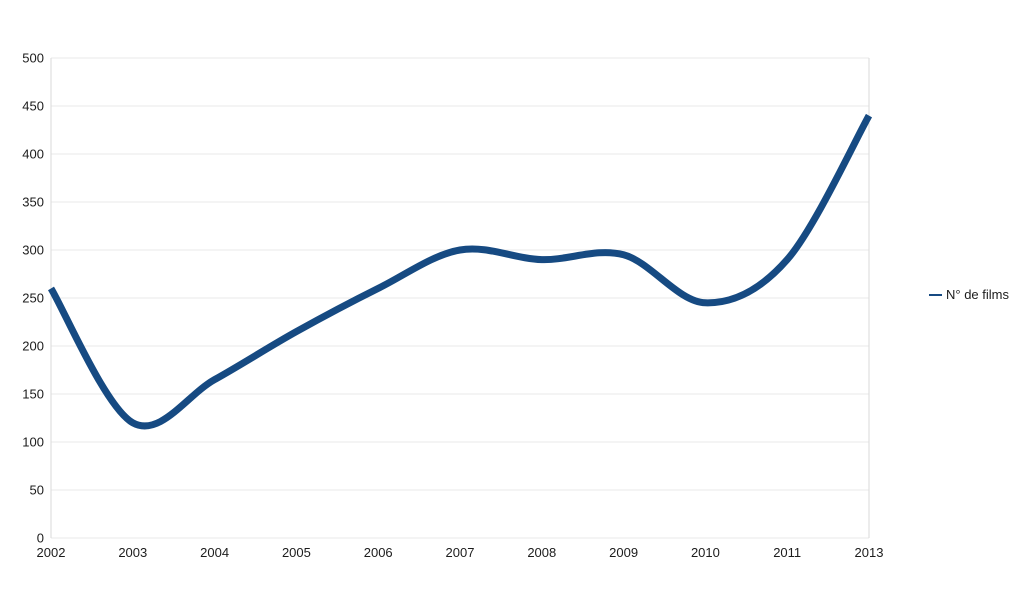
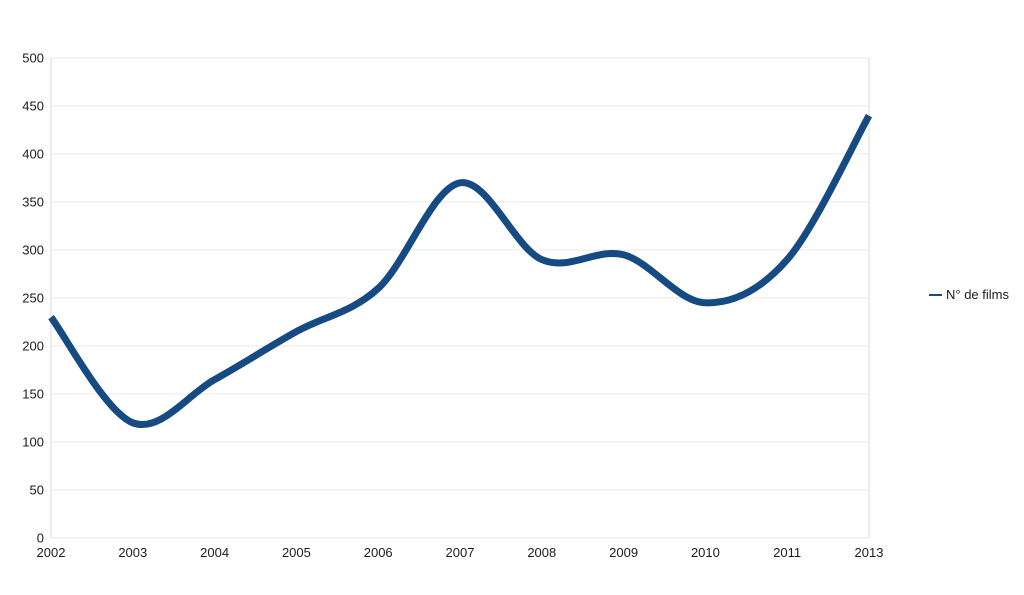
2002: 260 -> 230
2007: 300 -> 370
